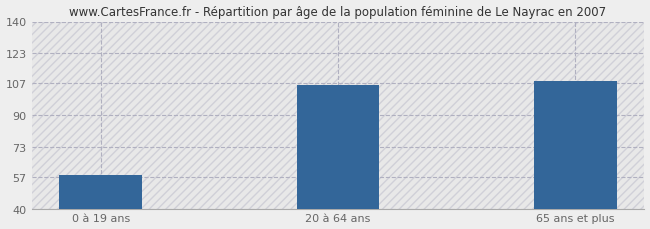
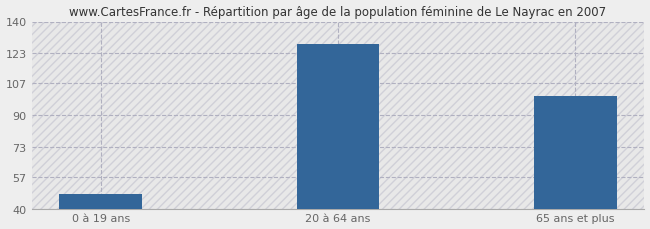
0 à 19 ans: 58 -> 48
20 à 64 ans: 106 -> 128
65 ans et plus: 108 -> 100
